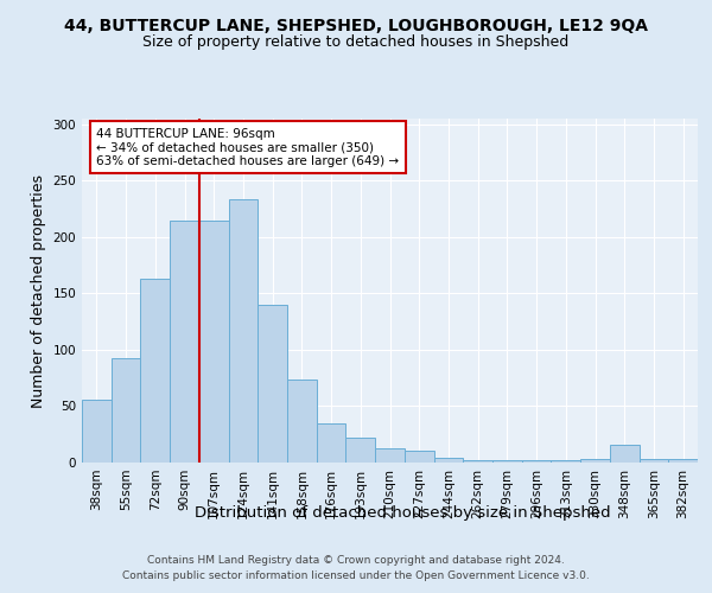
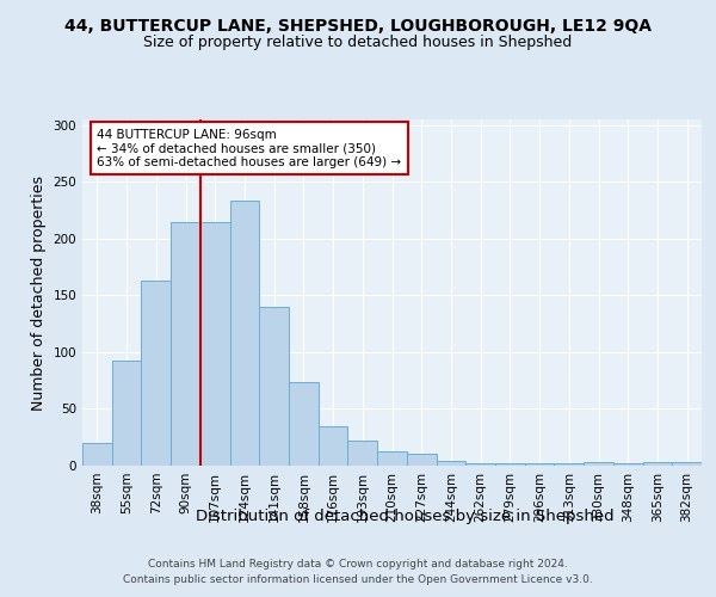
38sqm: 56 -> 20
348sqm: 16 -> 2
